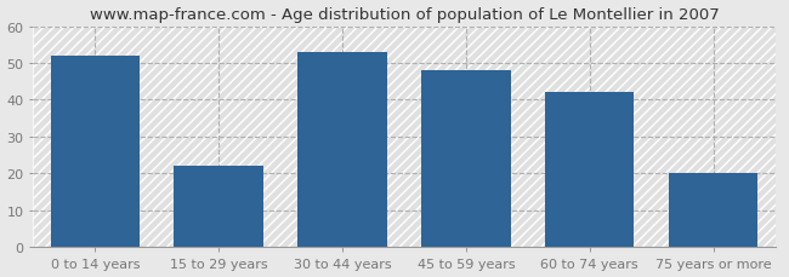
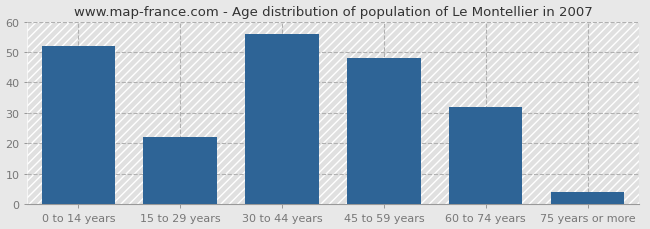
30 to 44 years: 53 -> 56
60 to 74 years: 42 -> 32
75 years or more: 20 -> 4
